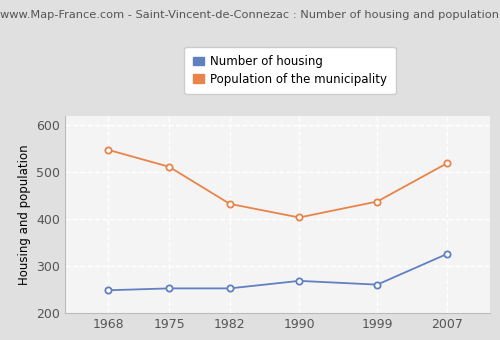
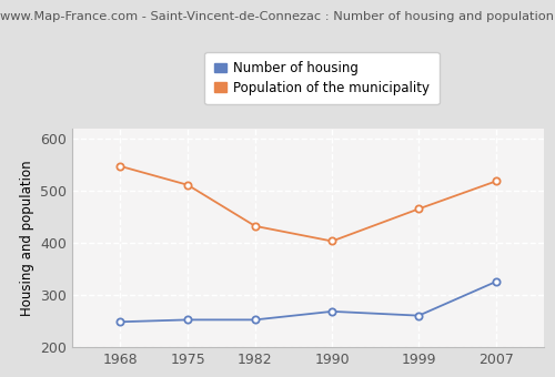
Population of the municipality/1999: 437 -> 465
